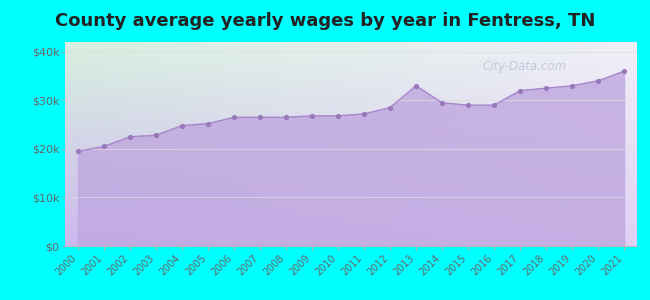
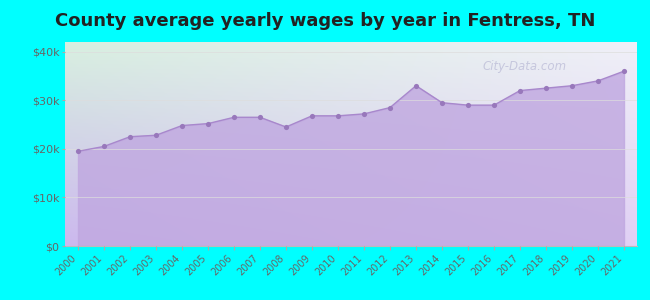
2008: $26.5k -> $24.5k
